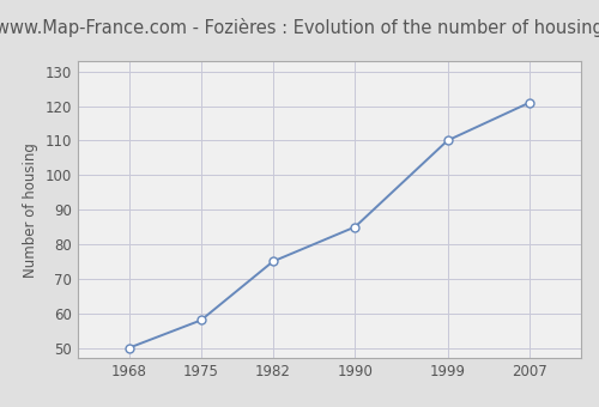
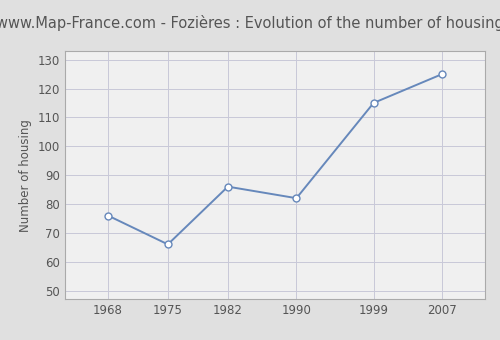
1968: 50 -> 76
1975: 58 -> 66
1982: 75 -> 86
1990: 85 -> 82
1999: 110 -> 115
2007: 121 -> 125
